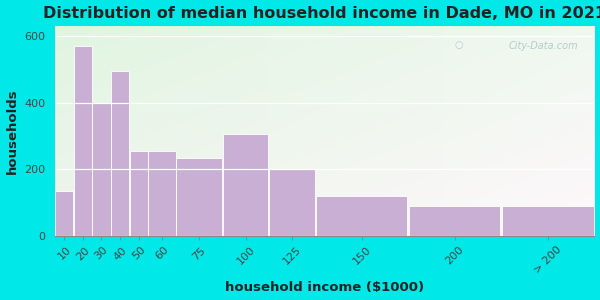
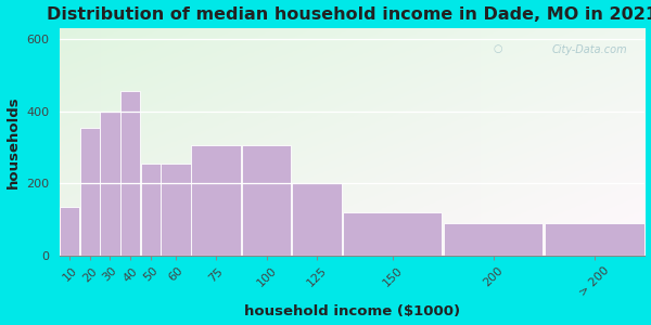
20: 570 -> 355
40: 495 -> 455
75: 235 -> 305
